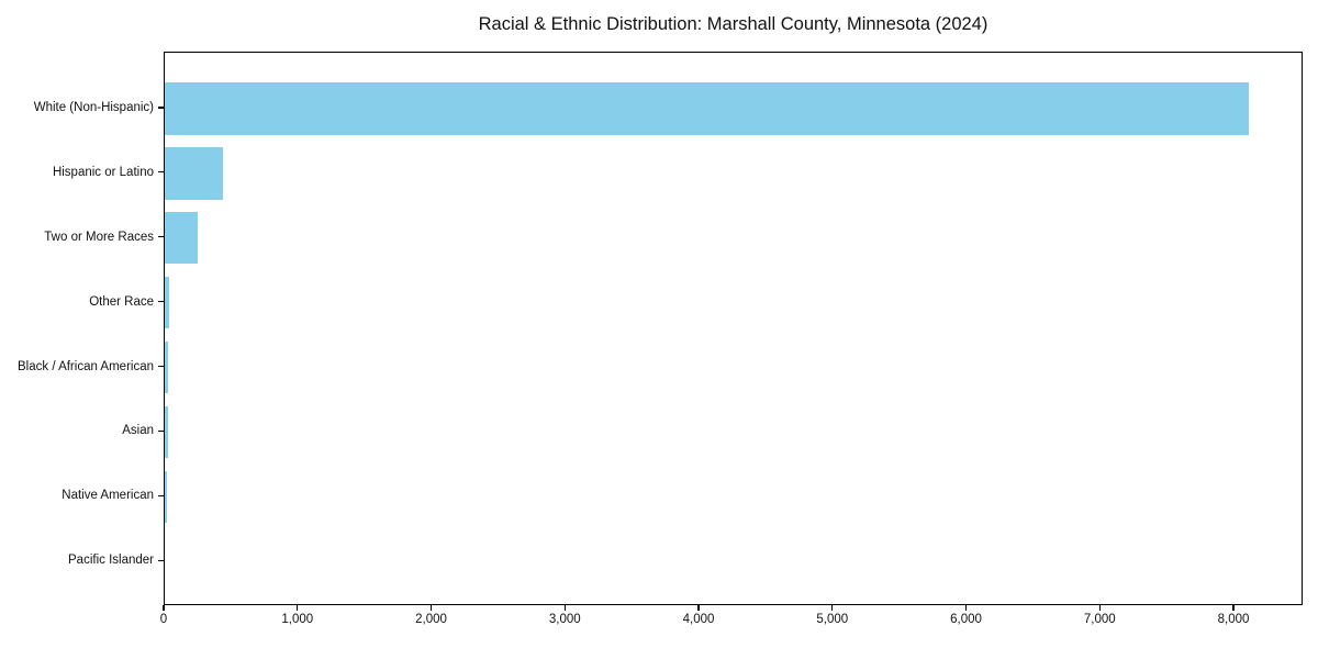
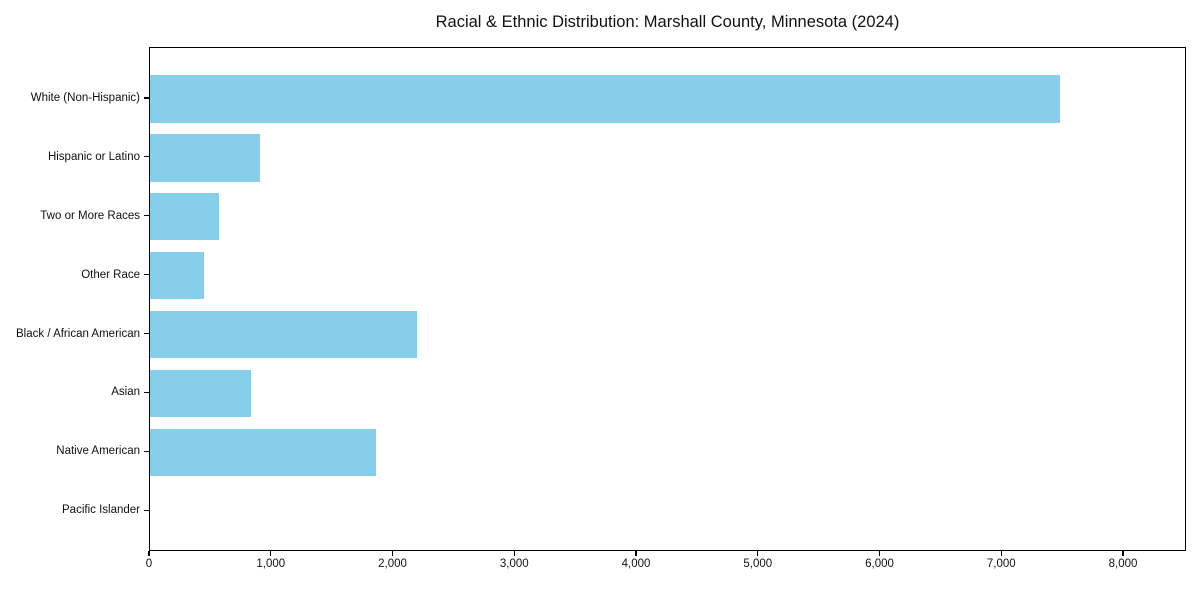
White (Non-Hispanic): 8110 -> 7470
Hispanic or Latino: 440 -> 900
Two or More Races: 240 -> 570
Other Race: 40 -> 440
Black / African American: 30 -> 2190
Asian: 30 -> 830
Native American: 20 -> 1860
